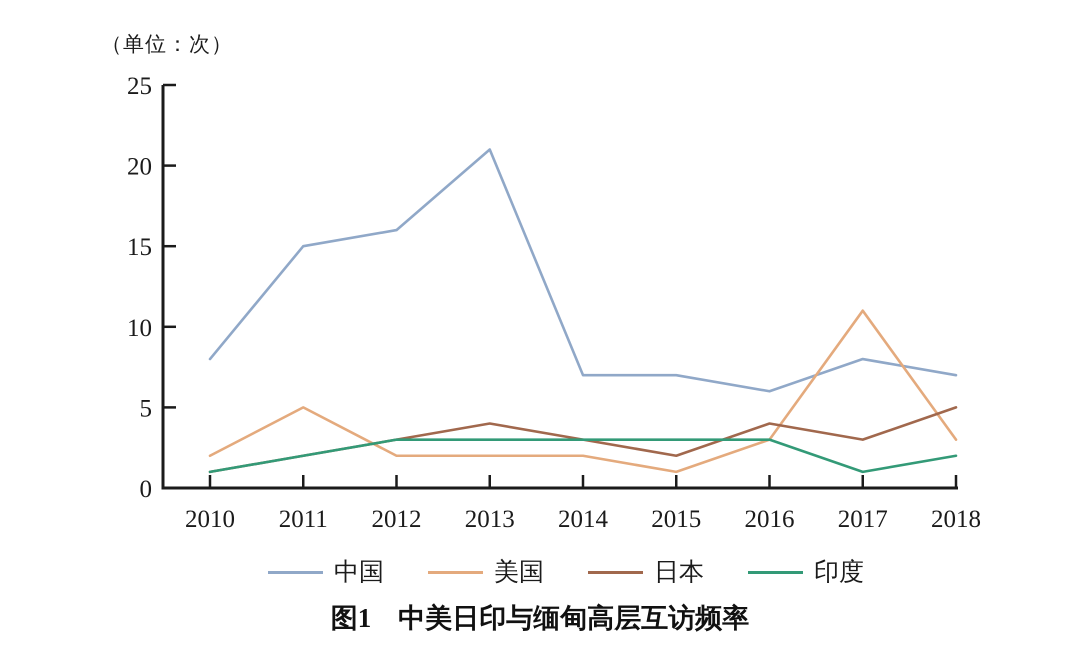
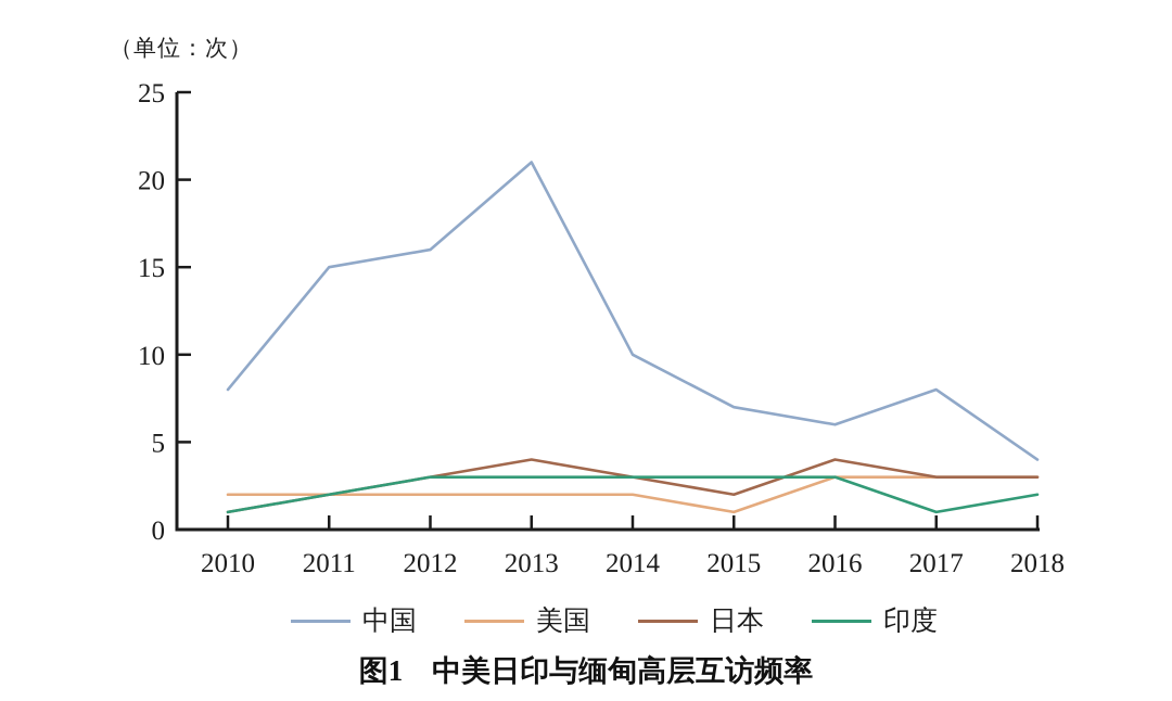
美国/2011: 5 -> 2
中国/2014: 7 -> 10
美国/2017: 11 -> 3
中国/2018: 7 -> 4
日本/2018: 5 -> 3
